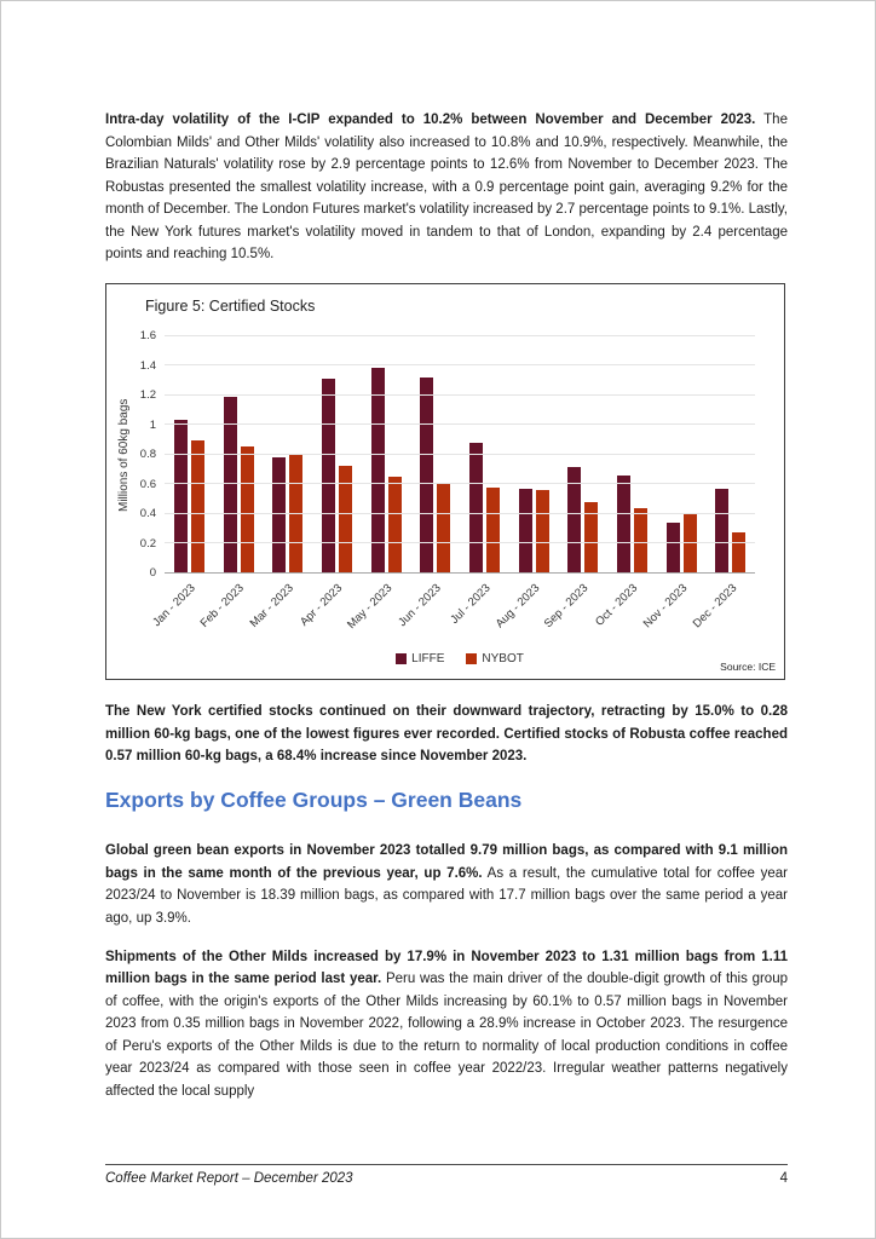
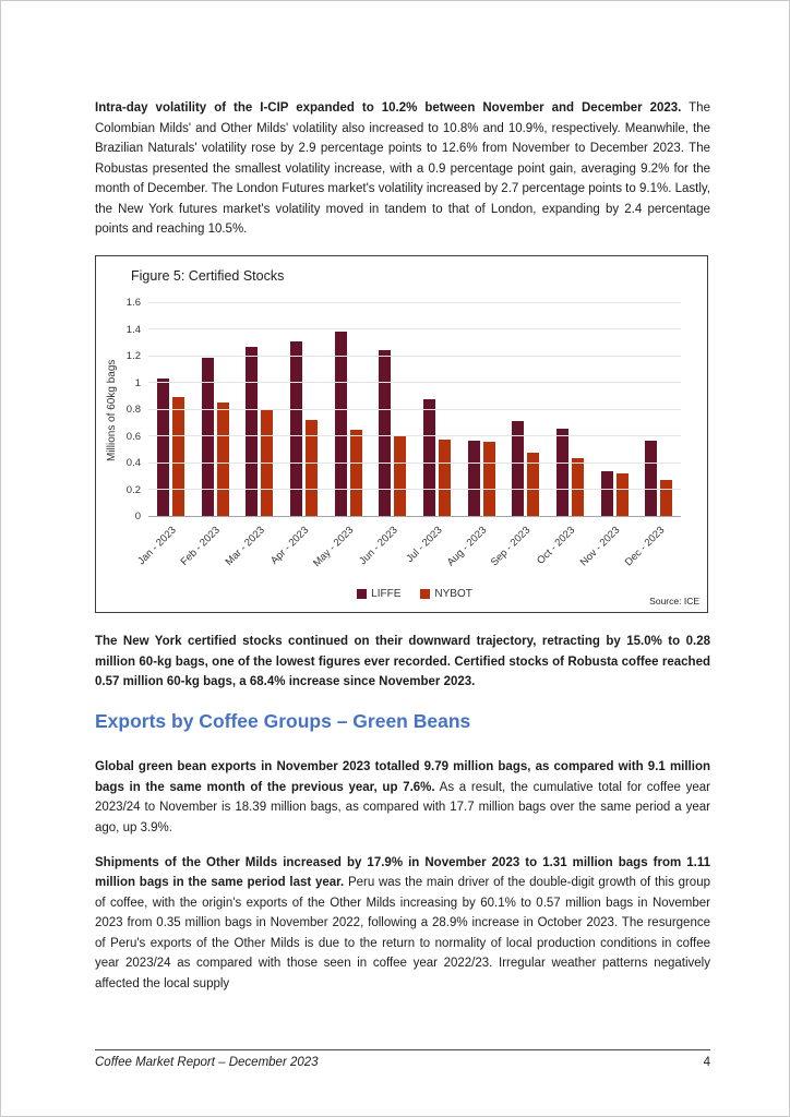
LIFFE/Mar - 2023: 0.78 -> 1.27
LIFFE/Jun - 2023: 1.32 -> 1.25
NYBOT/Nov - 2023: 0.41 -> 0.33
